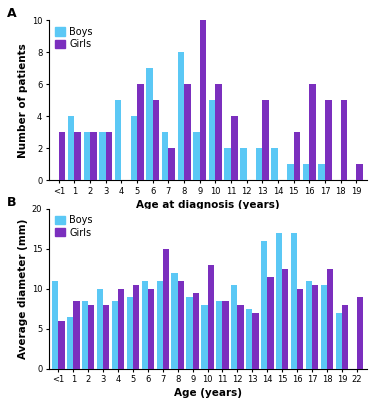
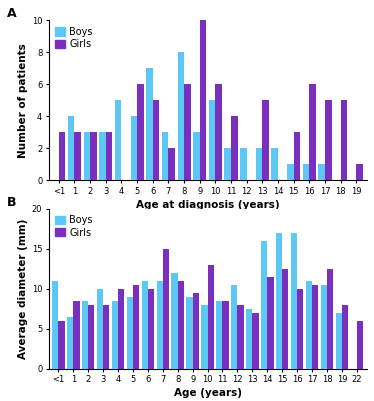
Girls/22: 9.0 -> 6.0
